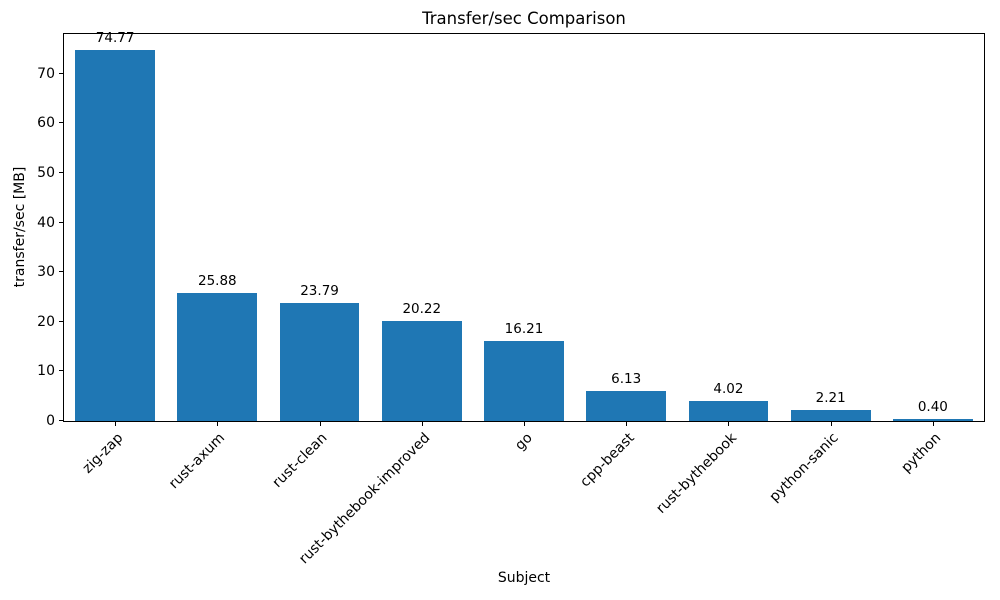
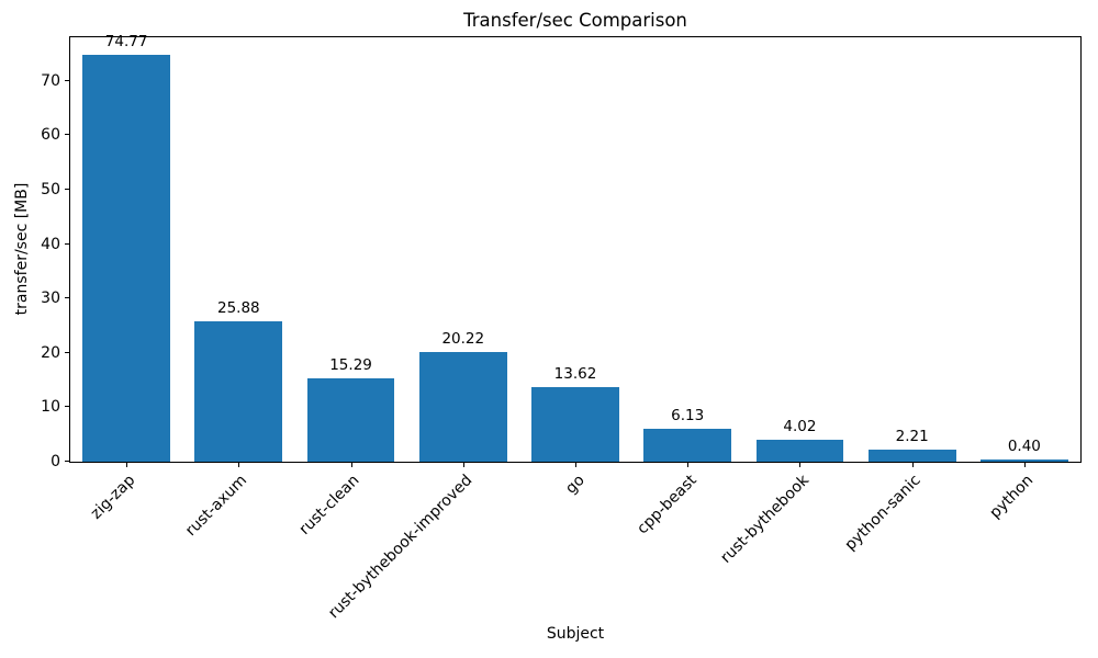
rust-clean: 23.79 -> 15.29
go: 16.21 -> 13.62
